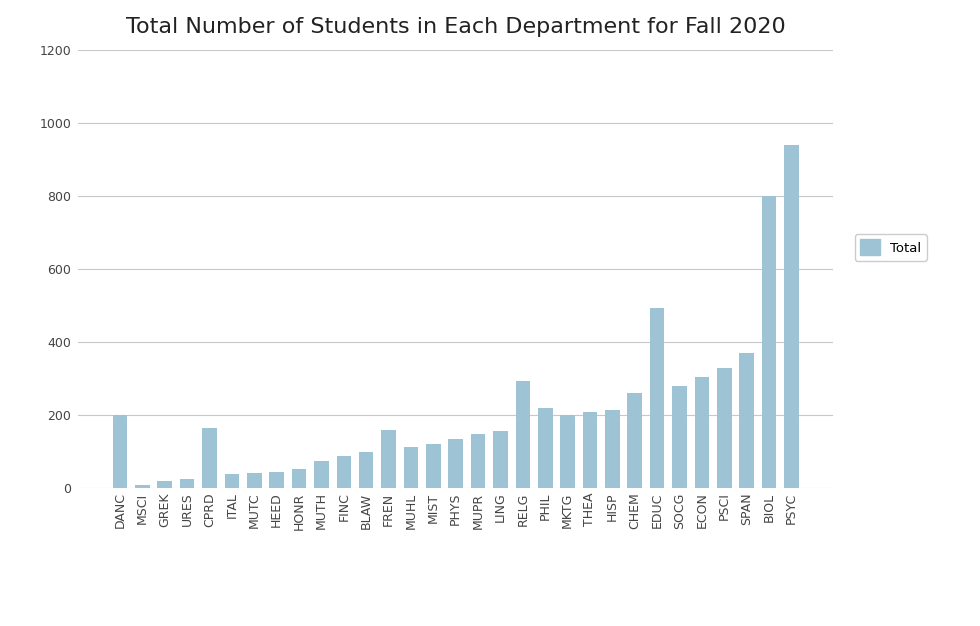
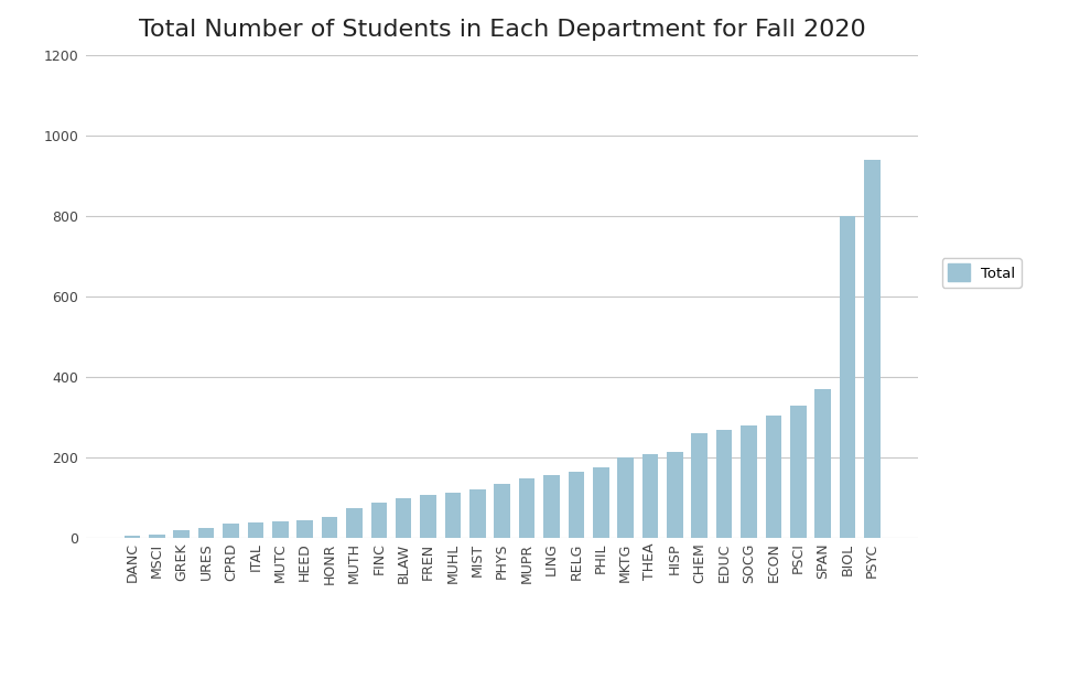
DANC: 200 -> 5
CPRD: 165 -> 35
FREN: 160 -> 108
RELG: 295 -> 165
PHIL: 220 -> 175
EDUC: 495 -> 270
